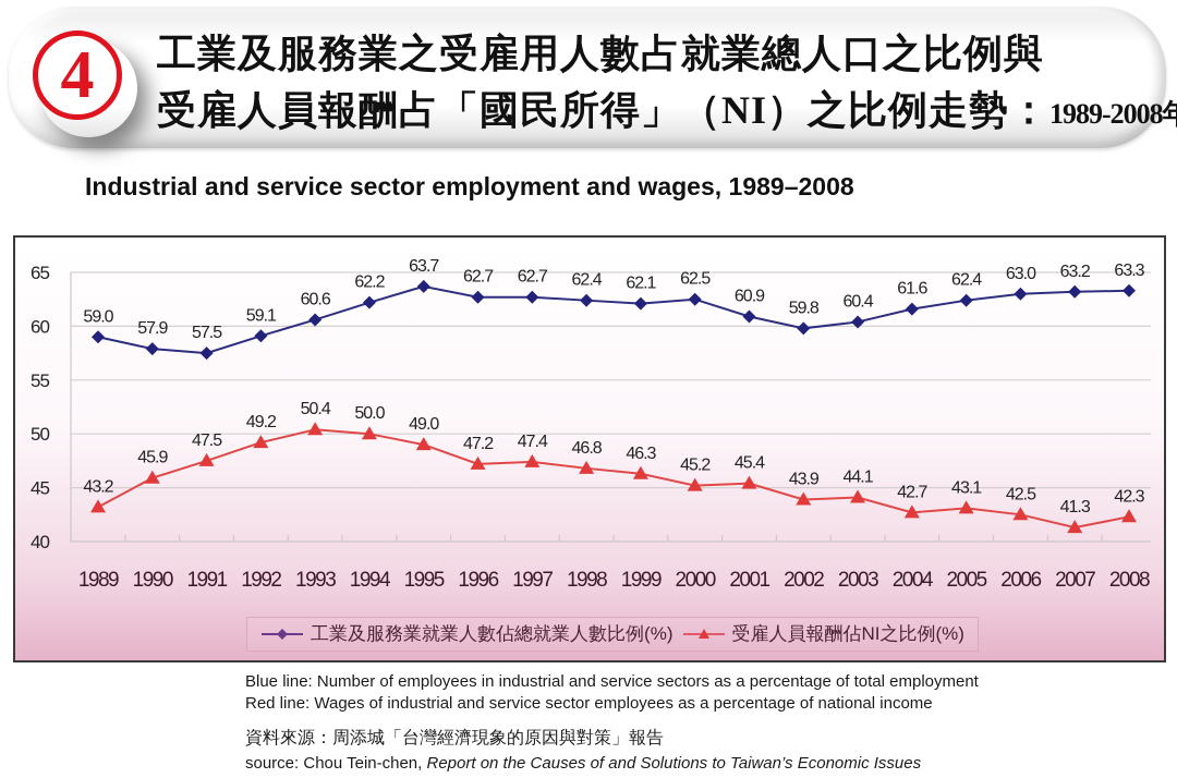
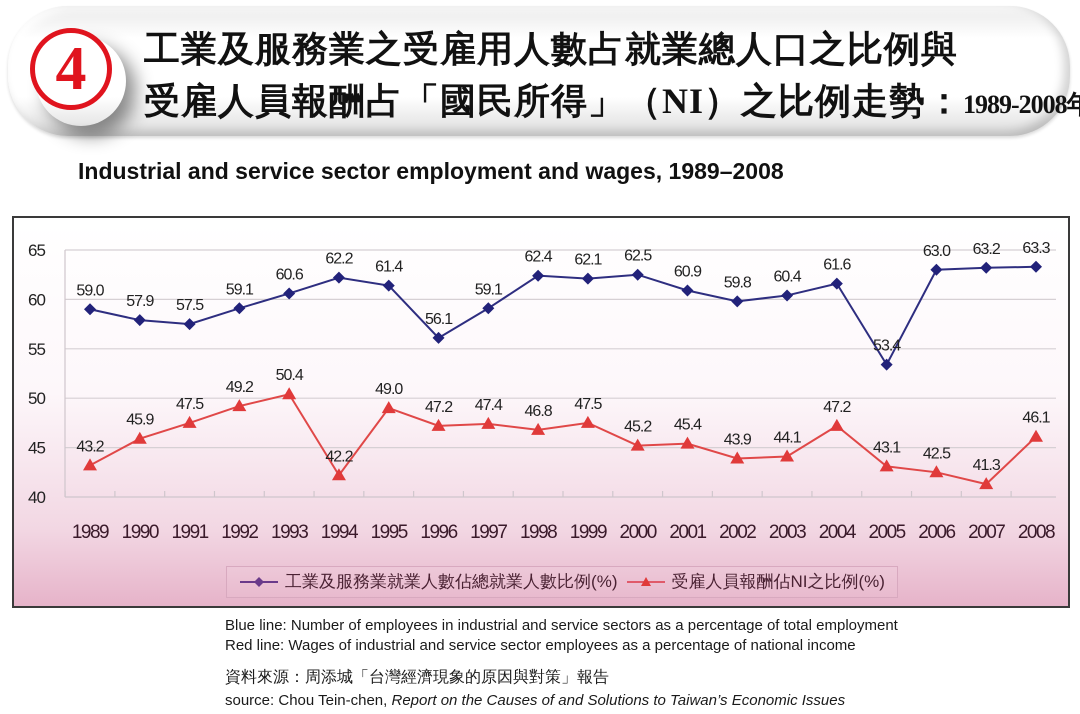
受雇人員報酬佔NI之比例(%)/1994: 50.0 -> 42.2
工業及服務業就業人數佔總就業人數比例(%)/1995: 63.7 -> 61.4
工業及服務業就業人數佔總就業人數比例(%)/1996: 62.7 -> 56.1
工業及服務業就業人數佔總就業人數比例(%)/1997: 62.7 -> 59.1
受雇人員報酬佔NI之比例(%)/1999: 46.3 -> 47.5
受雇人員報酬佔NI之比例(%)/2004: 42.7 -> 47.2
工業及服務業就業人數佔總就業人數比例(%)/2005: 62.4 -> 53.4
受雇人員報酬佔NI之比例(%)/2008: 42.3 -> 46.1
